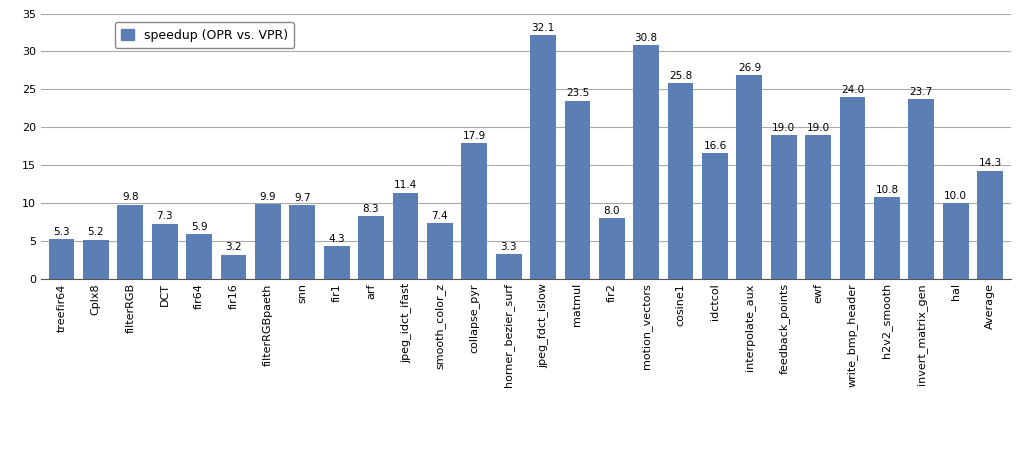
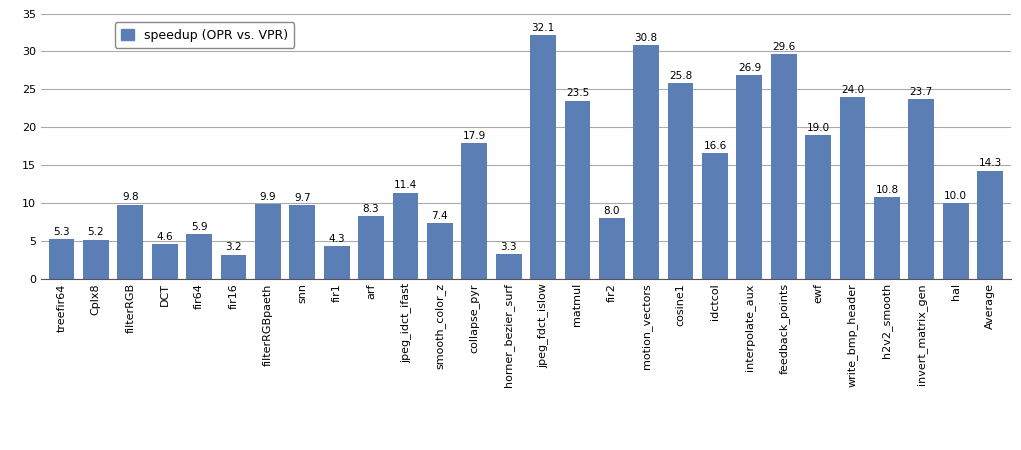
DCT: 7.3 -> 4.6
feedback_points: 19.0 -> 29.6
